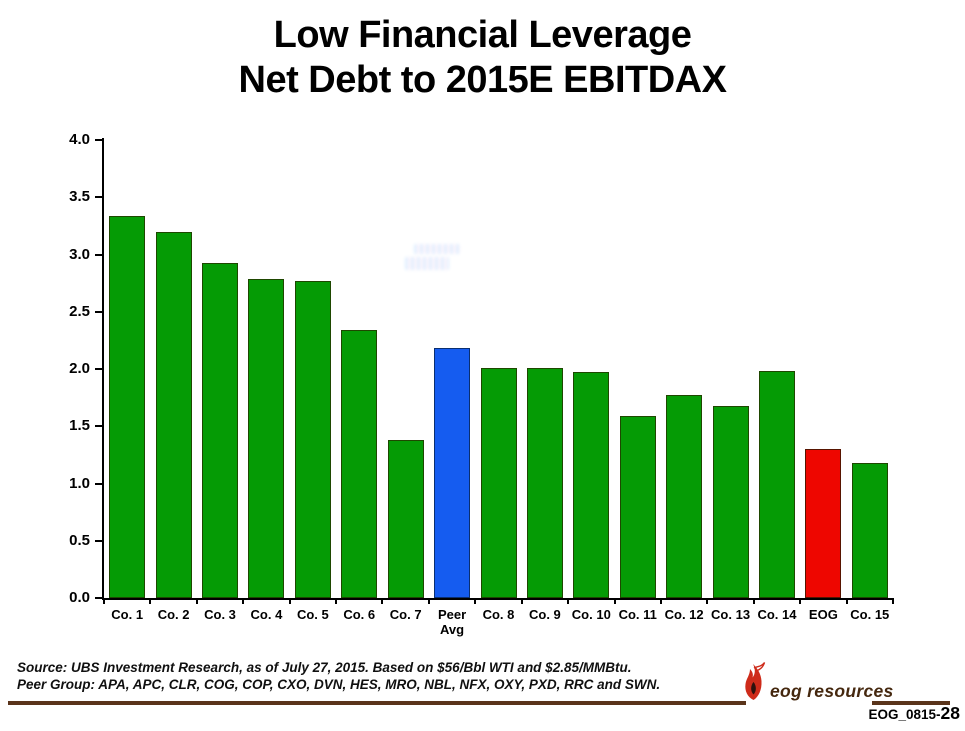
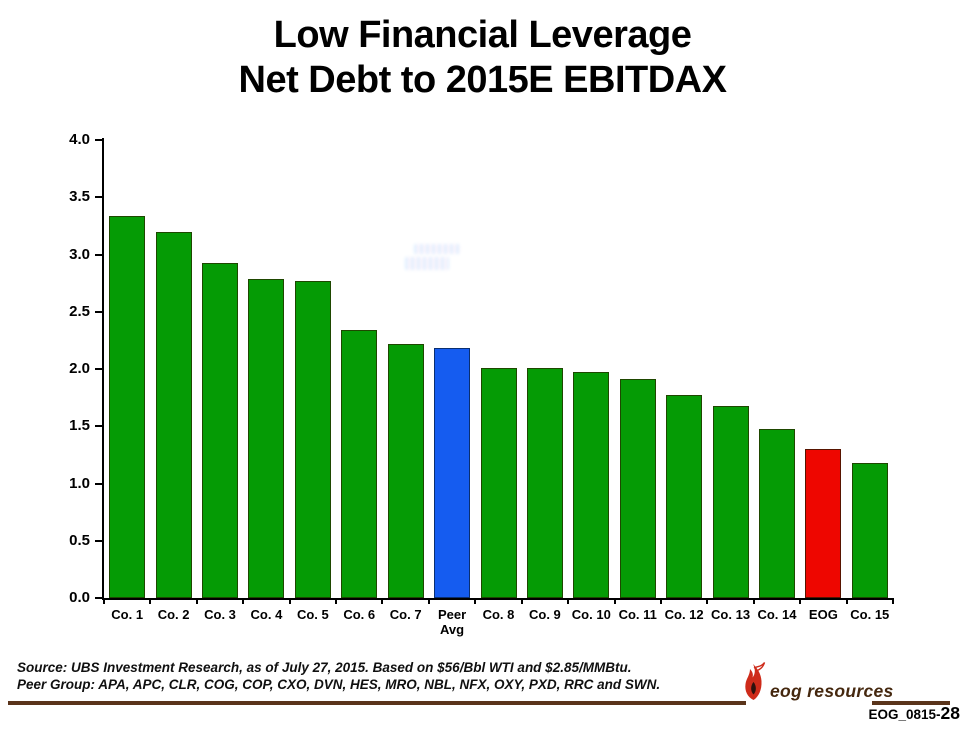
Co. 7: 1.38 -> 2.22
Co. 11: 1.59 -> 1.91
Co. 14: 1.98 -> 1.48
